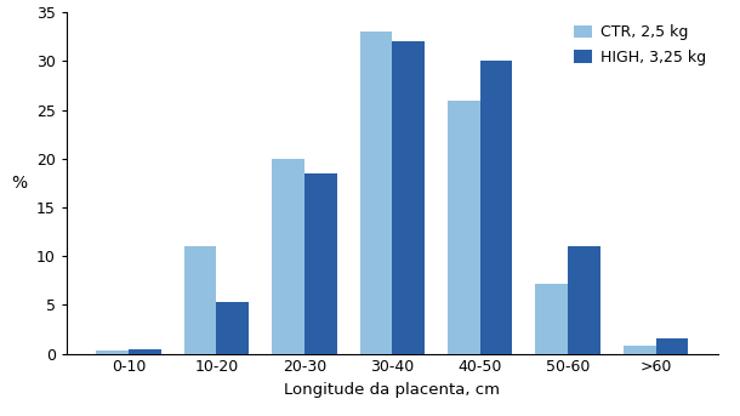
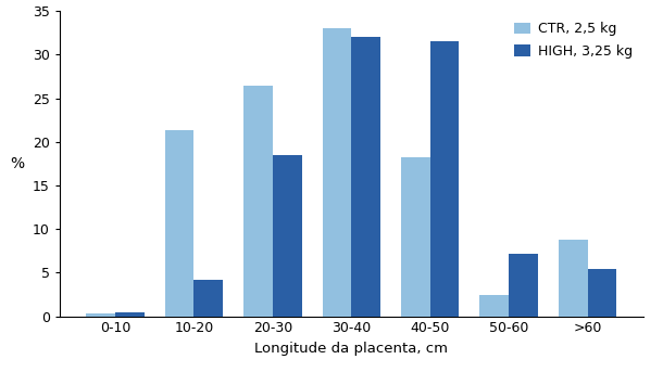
CTR, 2,5 kg/10-20: 11.0 -> 21.4
HIGH, 3,25 kg/10-20: 5.3 -> 4.2
CTR, 2,5 kg/20-30: 20.0 -> 26.4
CTR, 2,5 kg/40-50: 26.0 -> 18.2
HIGH, 3,25 kg/40-50: 30.0 -> 31.6
CTR, 2,5 kg/50-60: 7.2 -> 2.4
HIGH, 3,25 kg/50-60: 11.0 -> 7.2
CTR, 2,5 kg/>60: 0.8 -> 8.8
HIGH, 3,25 kg/>60: 1.6 -> 5.4
